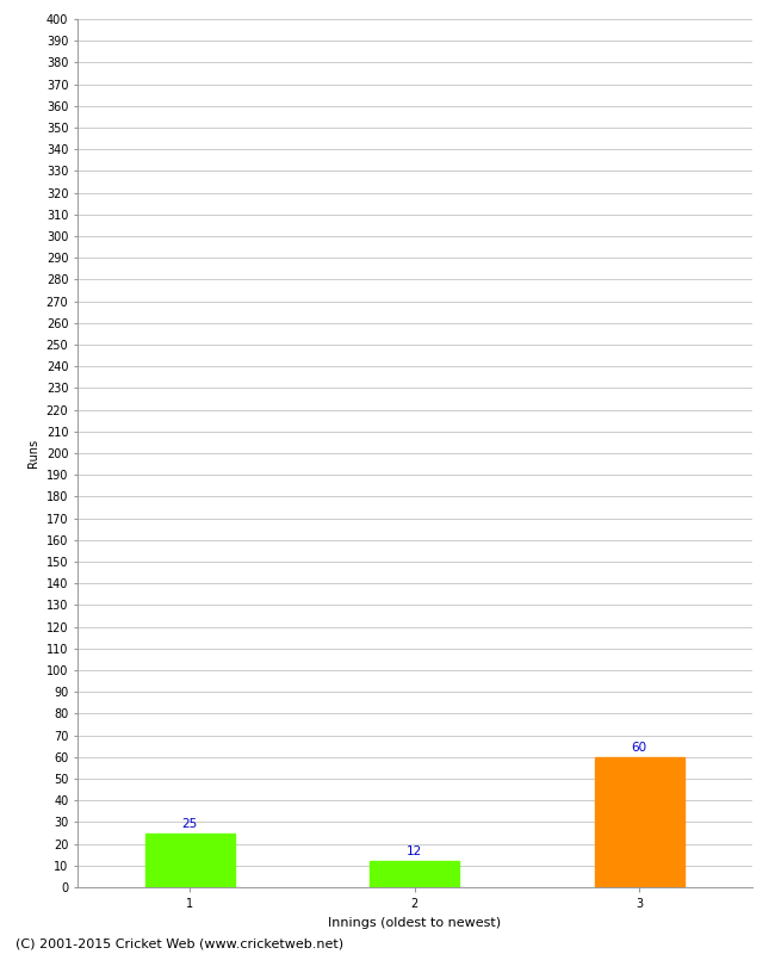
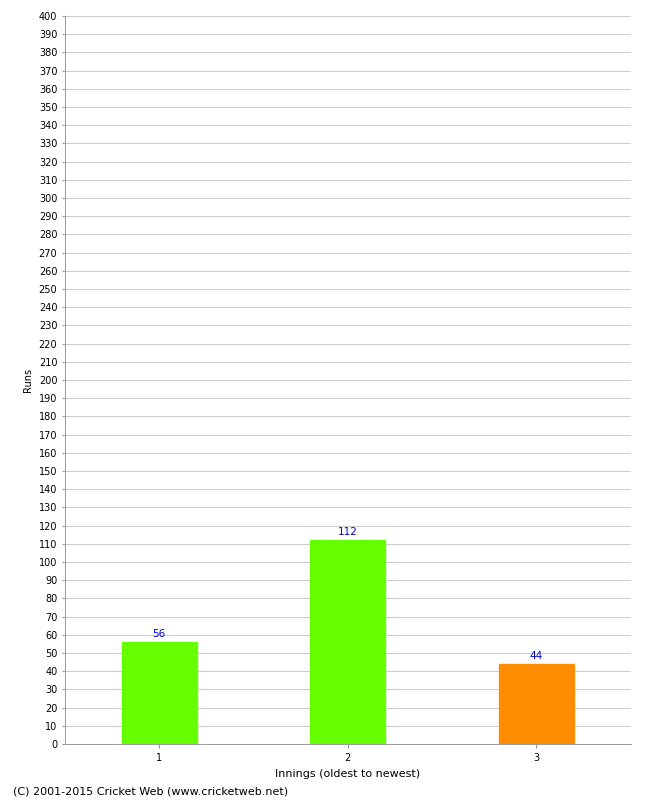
1: 25 -> 56
2: 12 -> 112
3: 60 -> 44
